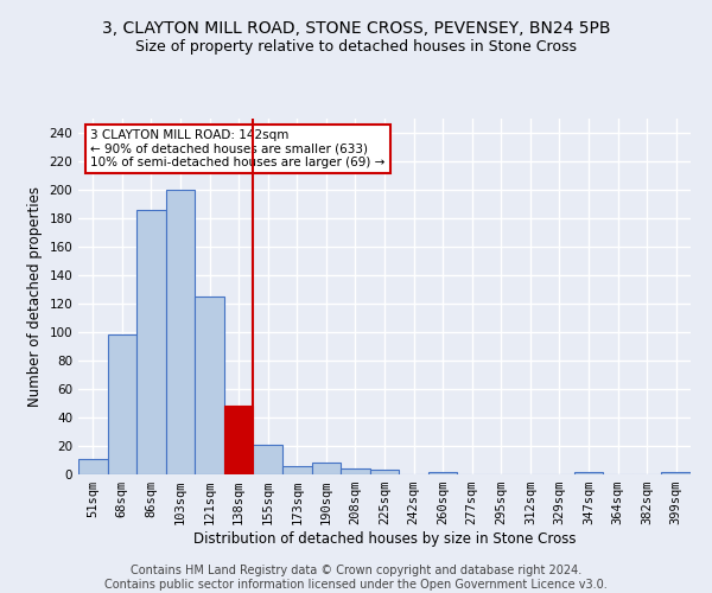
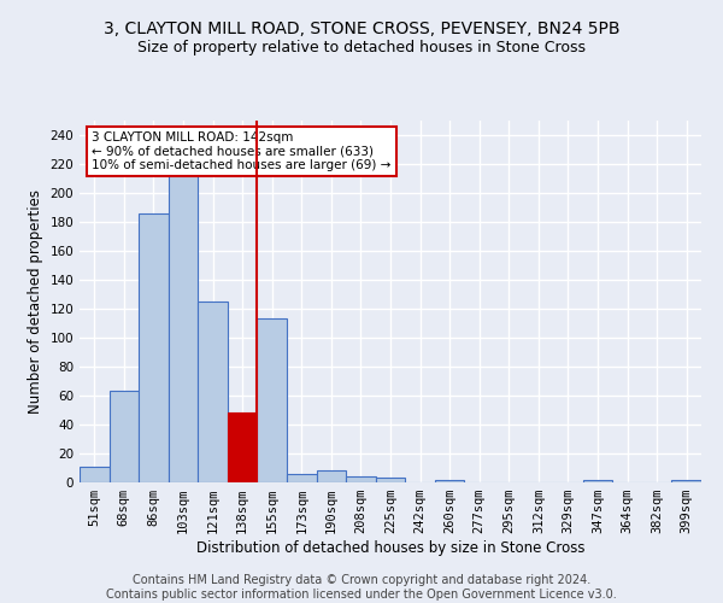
68sqm: 98 -> 63
103sqm: 200 -> 214
155sqm: 21 -> 113
